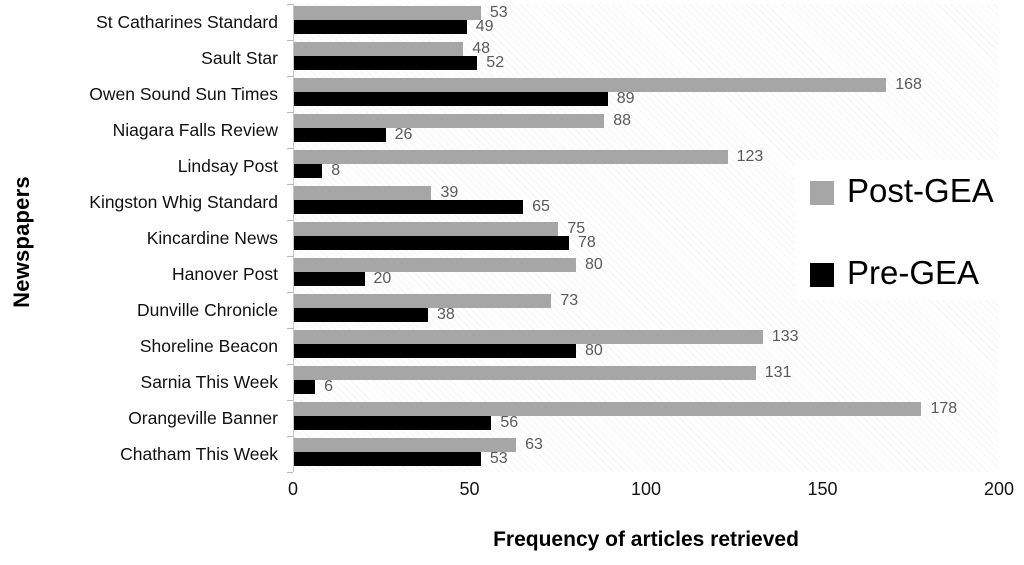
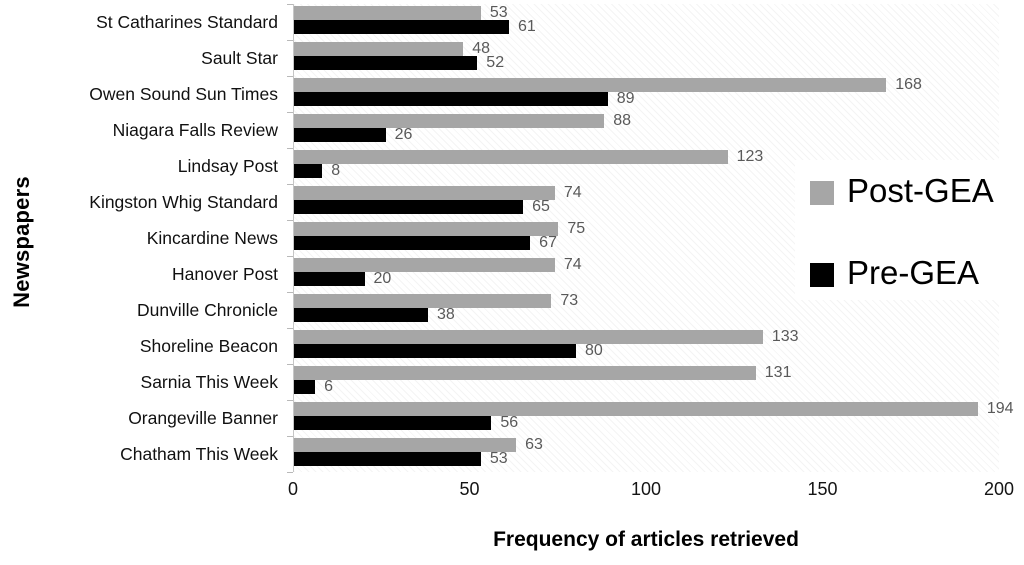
Pre-GEA/St Catharines Standard: 49 -> 61
Post-GEA/Kingston Whig Standard: 39 -> 74
Pre-GEA/Kincardine News: 78 -> 67
Post-GEA/Hanover Post: 80 -> 74
Post-GEA/Orangeville Banner: 178 -> 194
